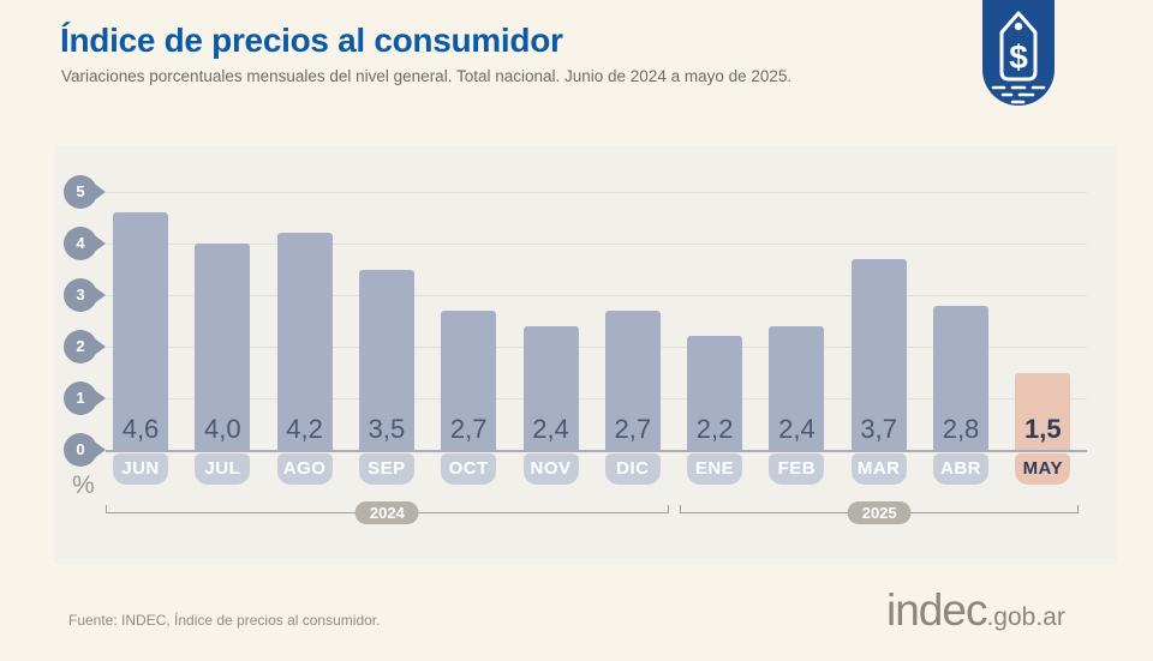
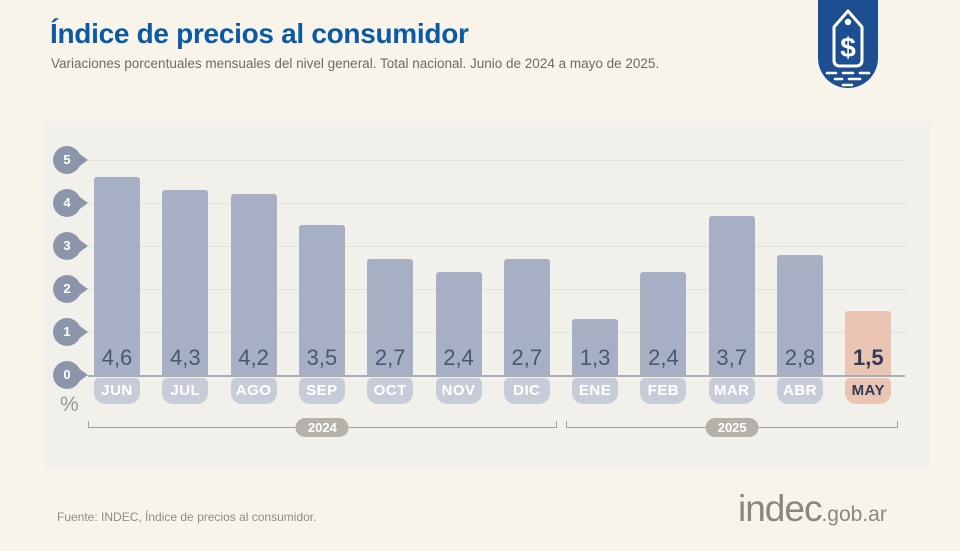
JUL: 4,0 -> 4,3
ENE: 2,2 -> 1,3
